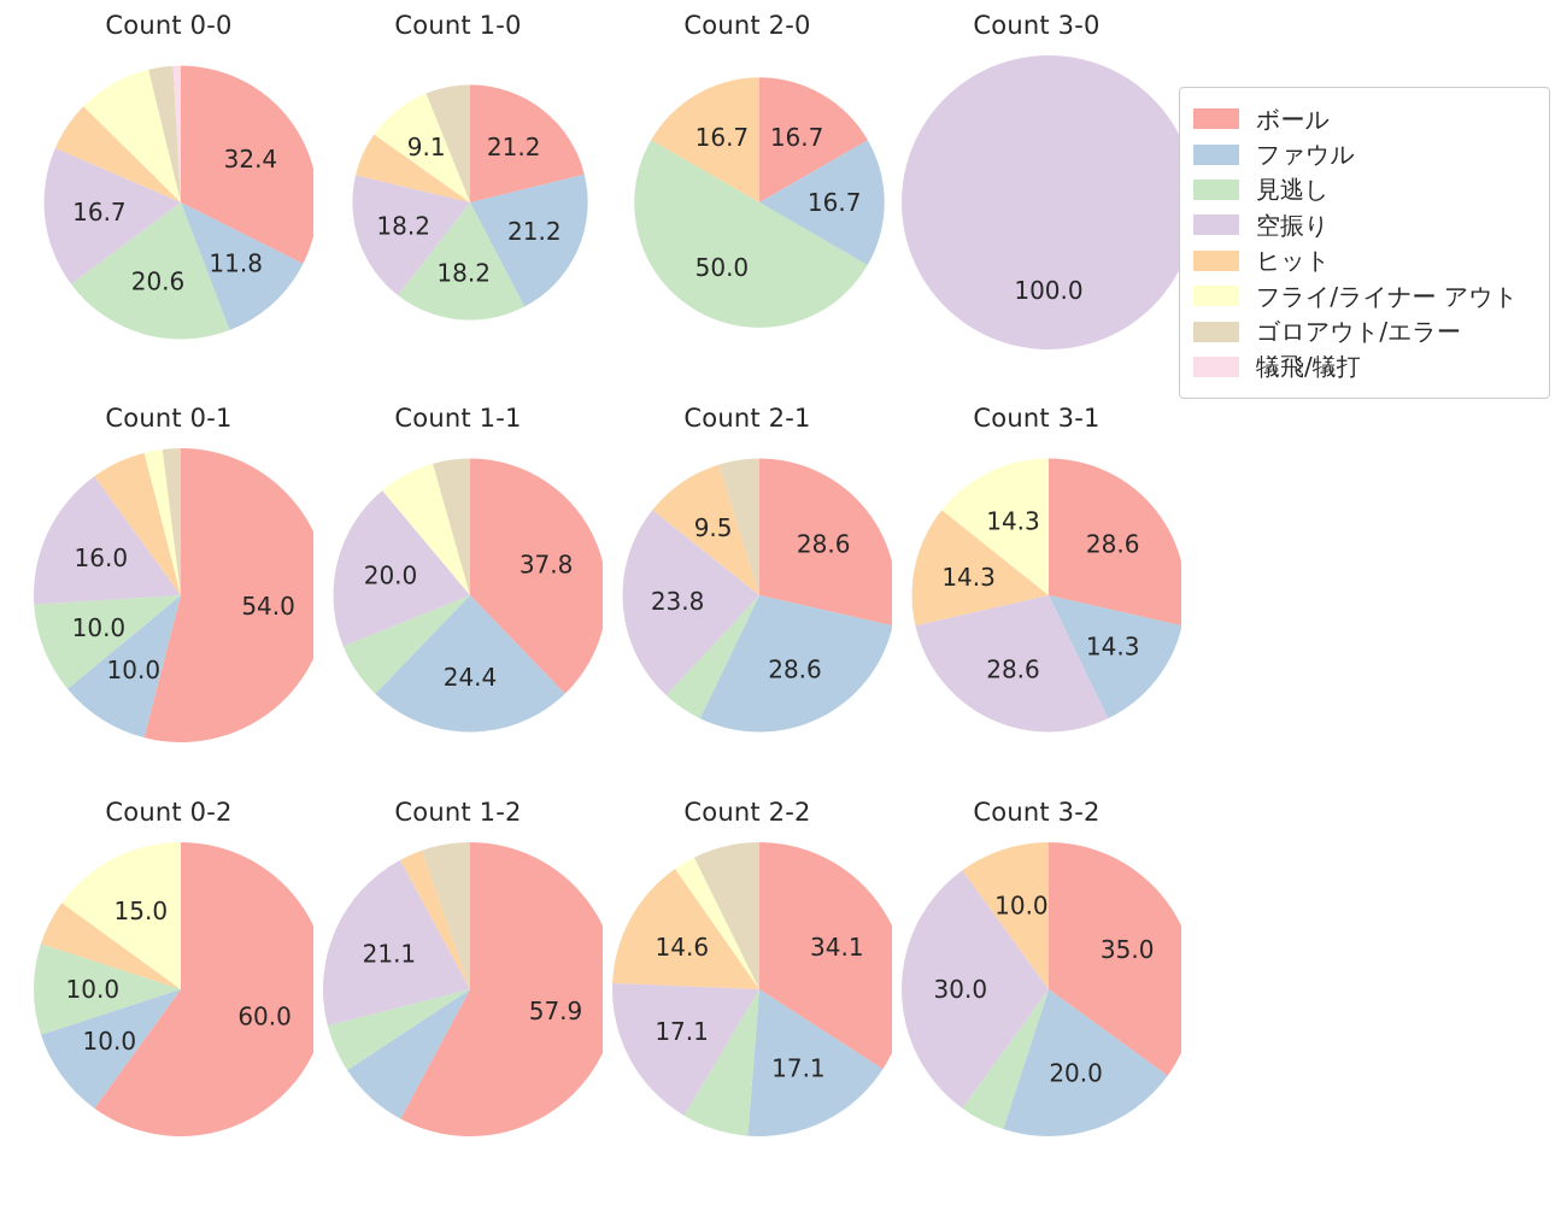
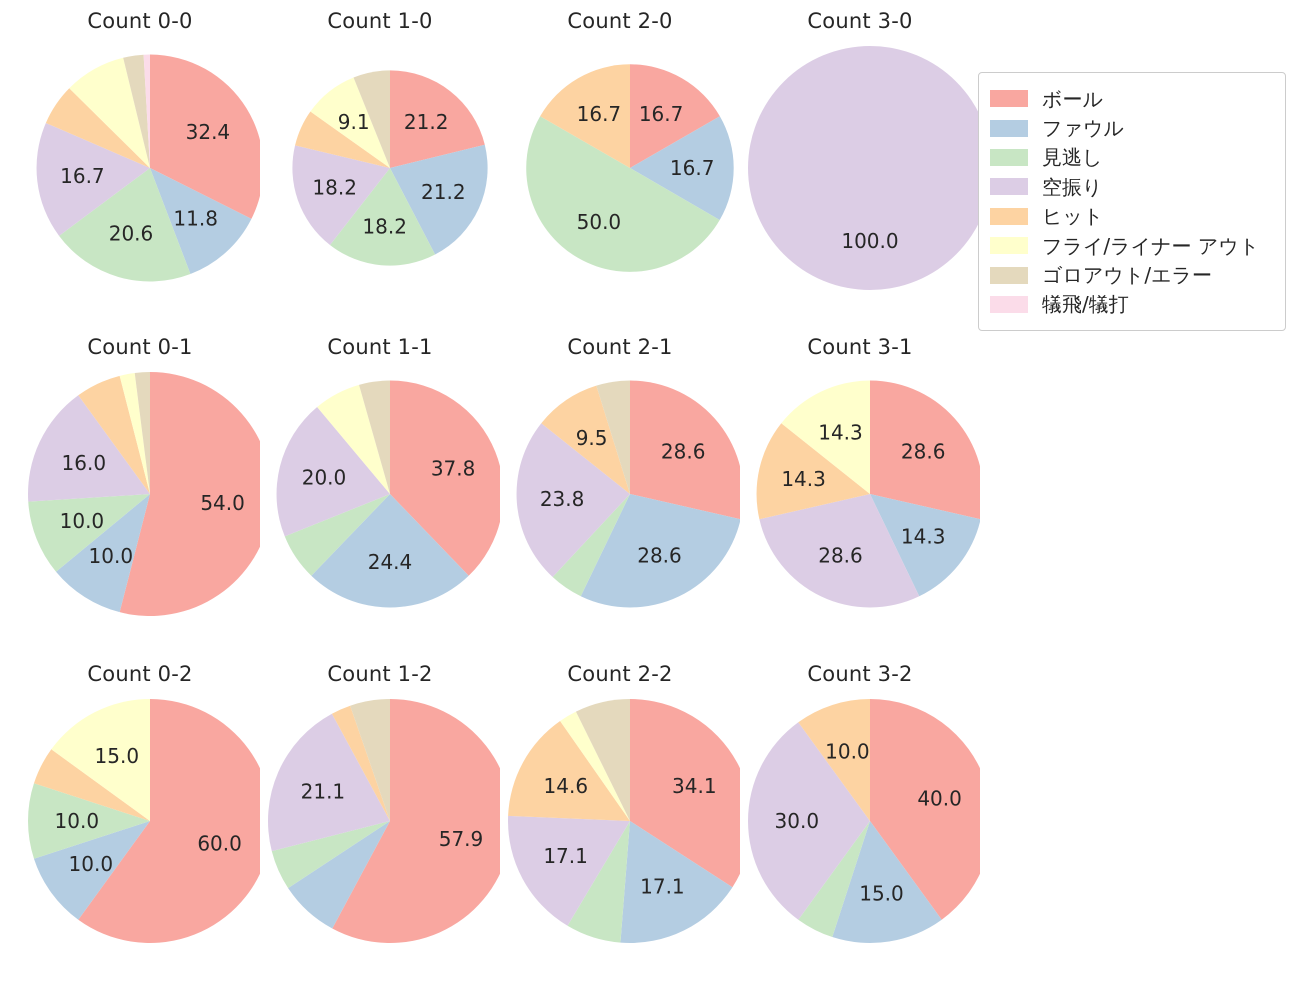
Count 3-2/ボール: 35.0 -> 40.0
Count 3-2/ファウル: 20.0 -> 15.0
